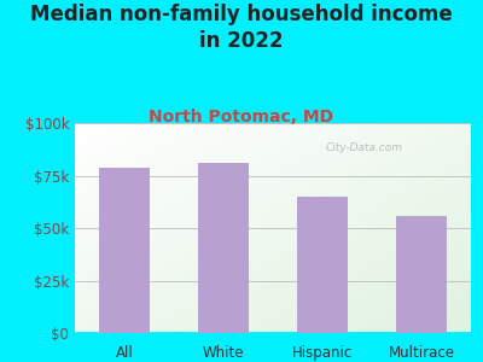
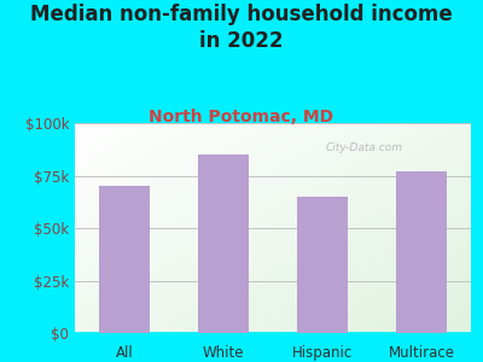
All: $79k -> $70k
White: $81k -> $85k
Multirace: $56k -> $77k
